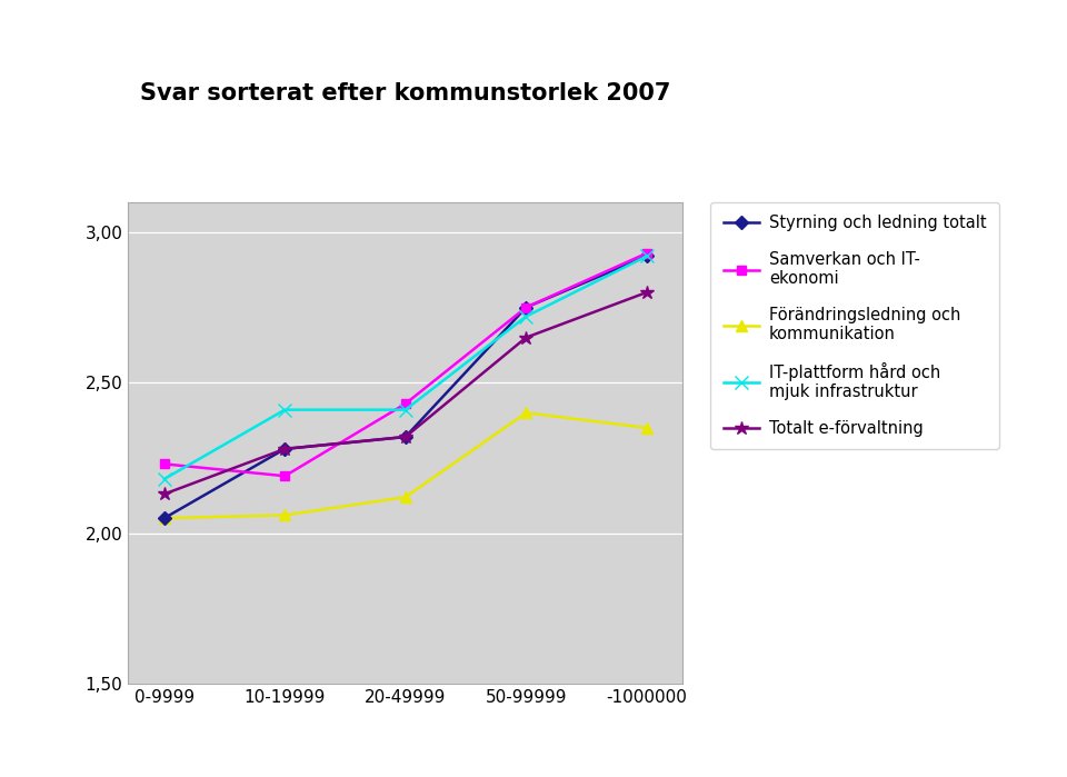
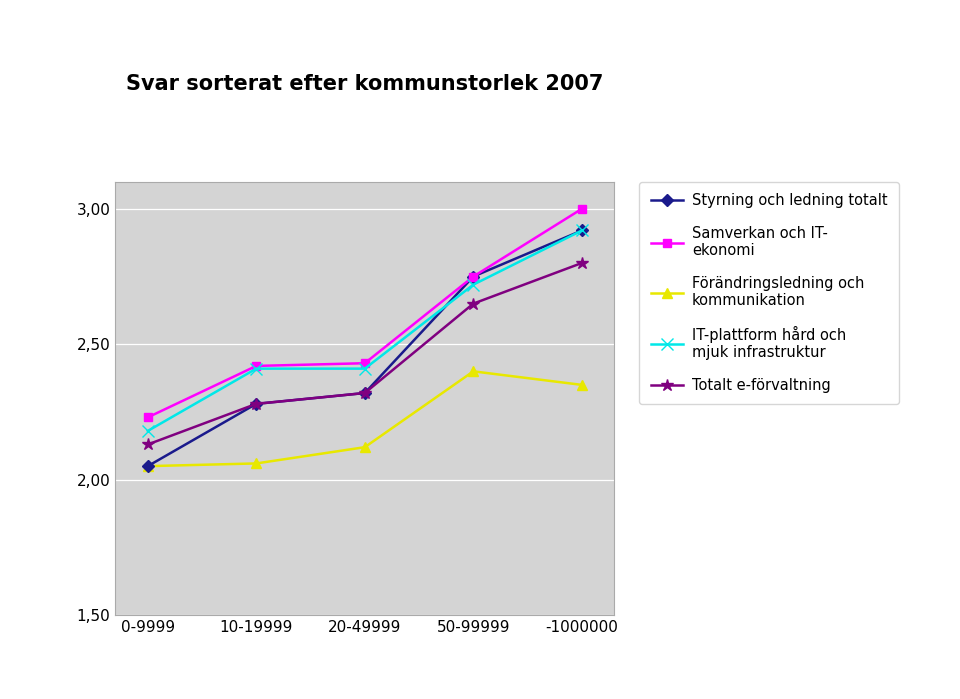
Samverkan och IT- ekonomi/10-19999: 2,19 -> 2,42
Samverkan och IT- ekonomi/-1000000: 2,93 -> 3,00
